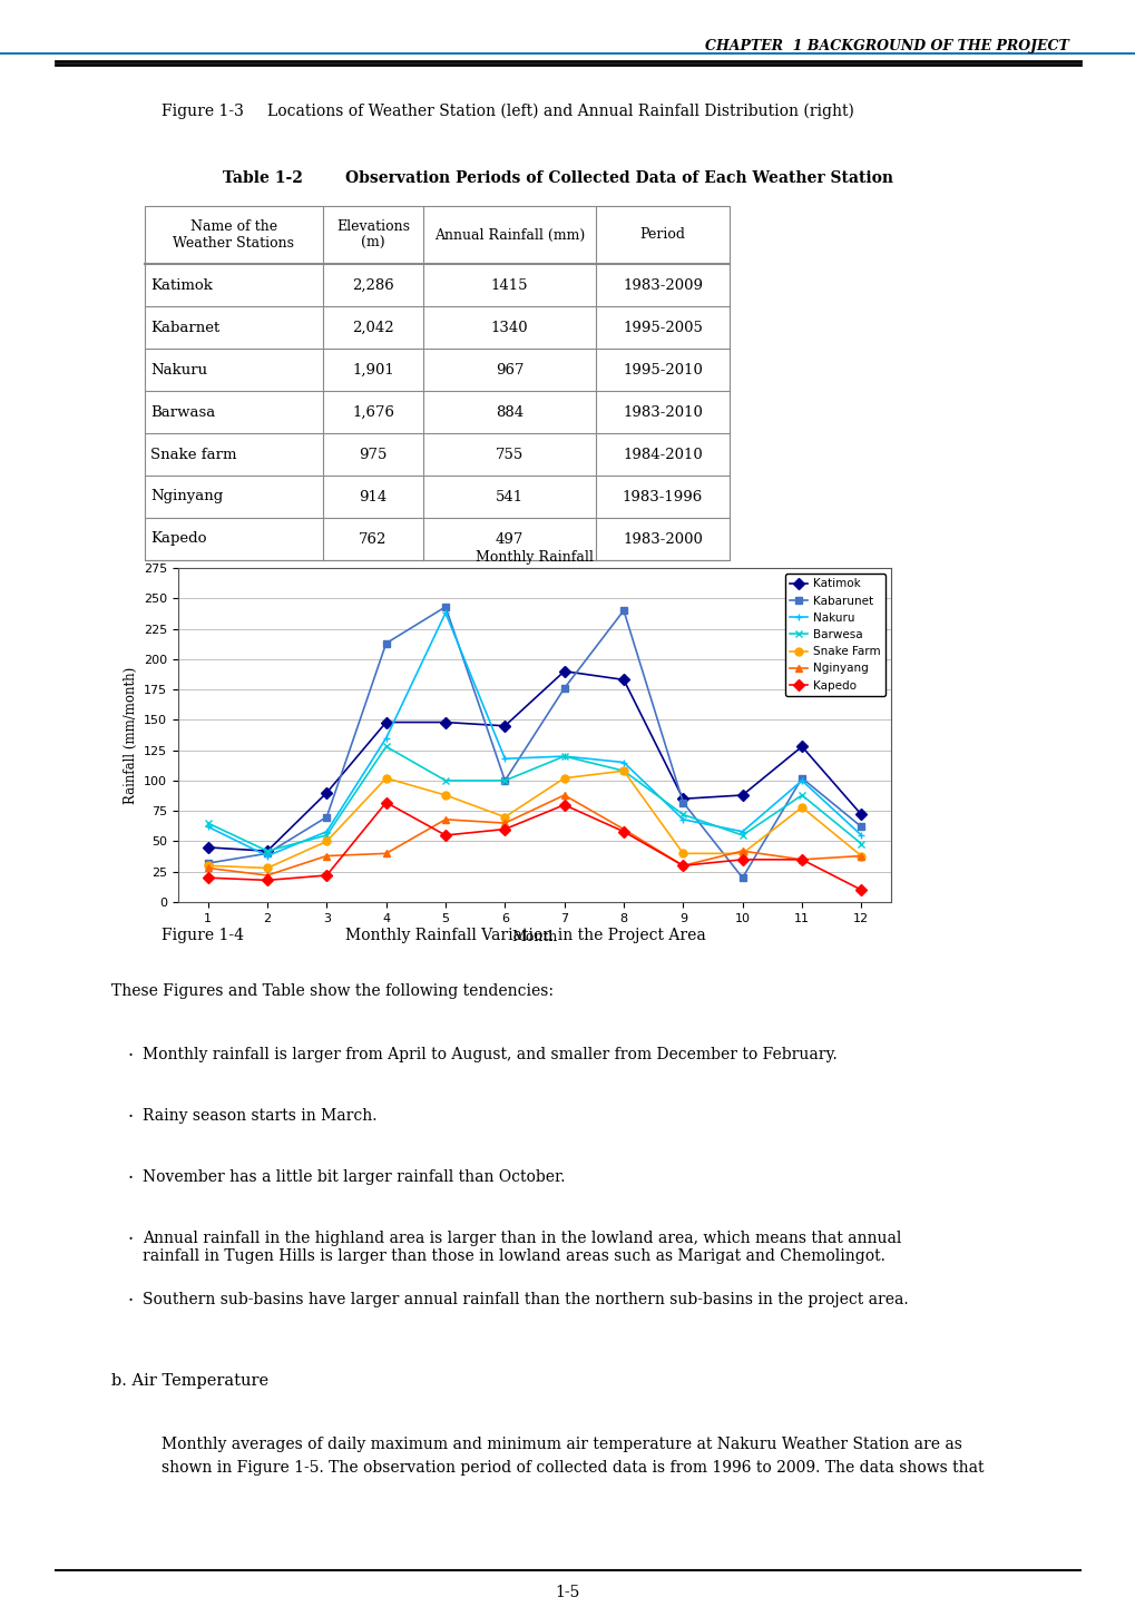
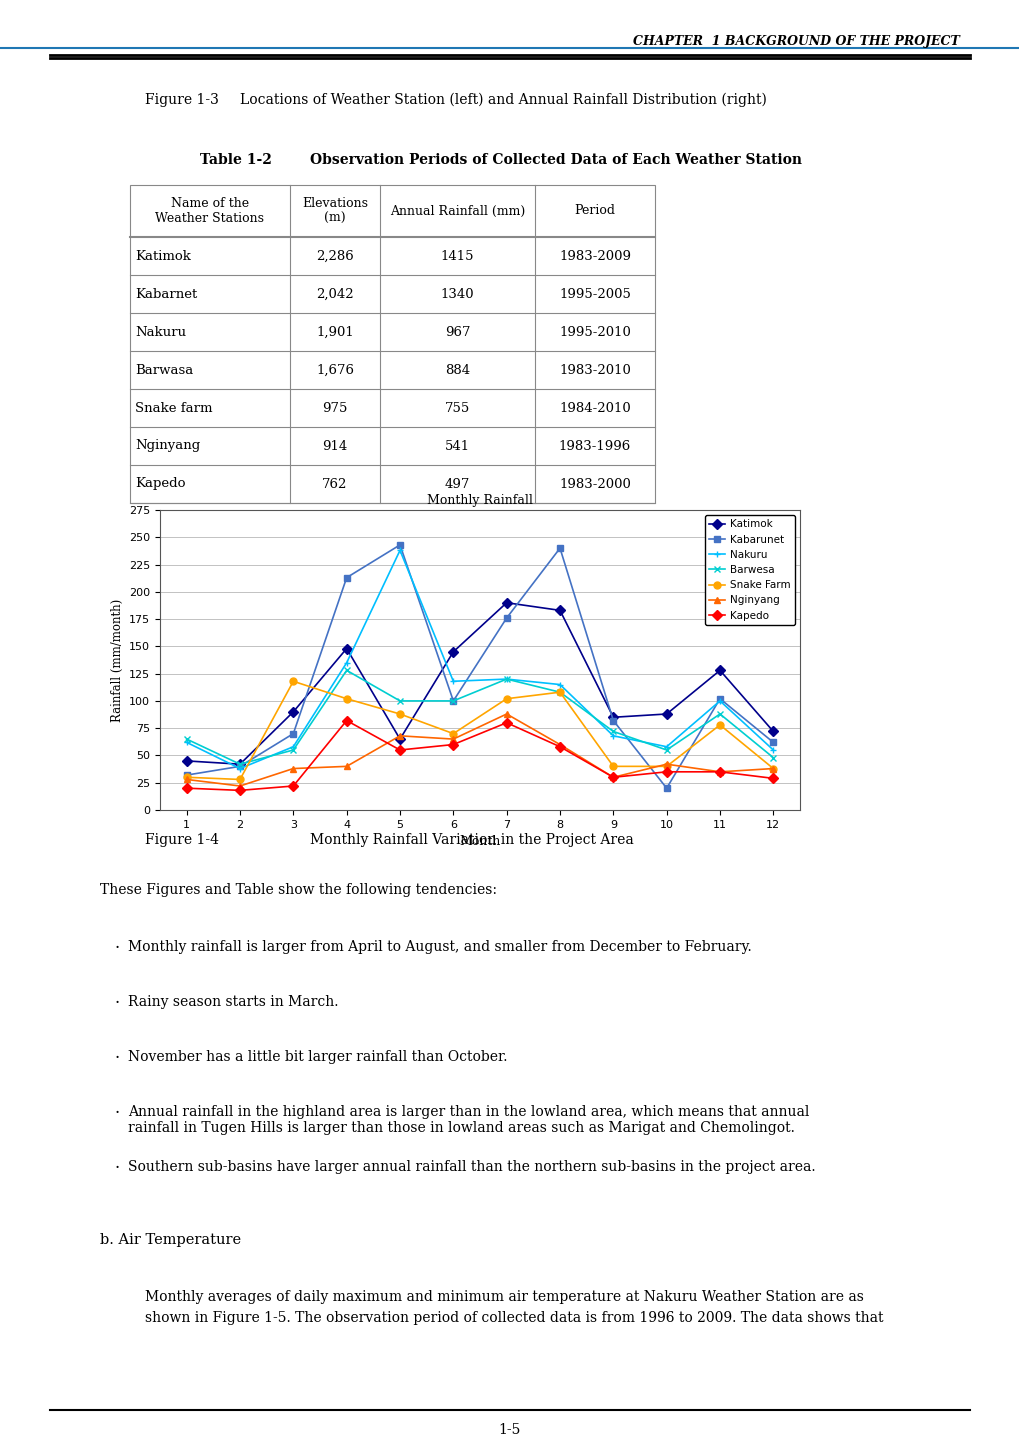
Snake Farm/3: 50 -> 118
Katimok/5: 148 -> 65
Kapedo/12: 10 -> 29
